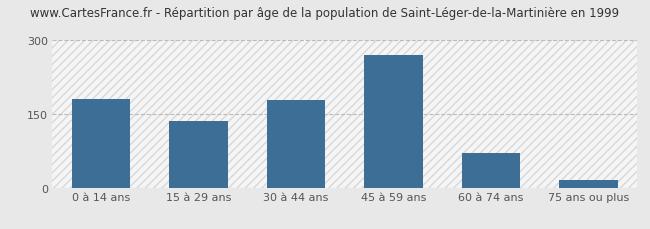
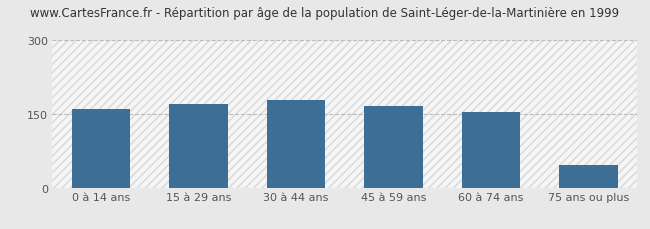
0 à 14 ans: 180 -> 160
15 à 29 ans: 135 -> 170
45 à 59 ans: 270 -> 167
60 à 74 ans: 70 -> 155
75 ans ou plus: 15 -> 47
